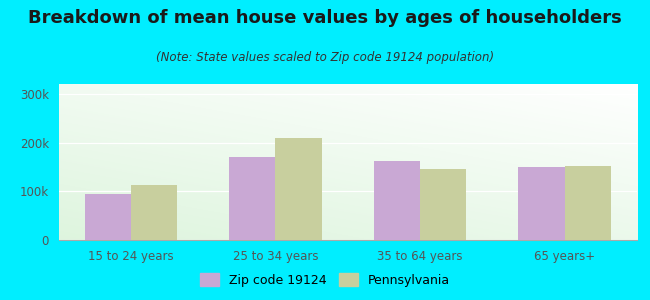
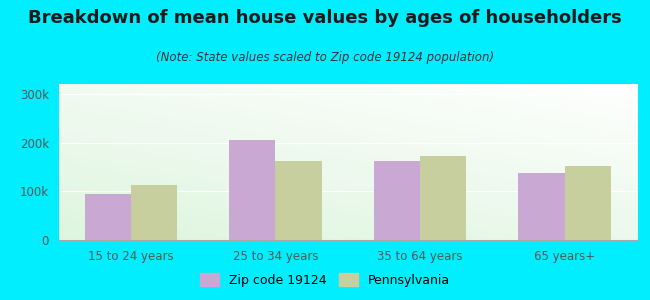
Zip code 19124/25 to 34 years: 170k -> 205k
Pennsylvania/25 to 34 years: 210k -> 163k
Pennsylvania/35 to 64 years: 145k -> 172k
Zip code 19124/65 years+: 150k -> 138k
